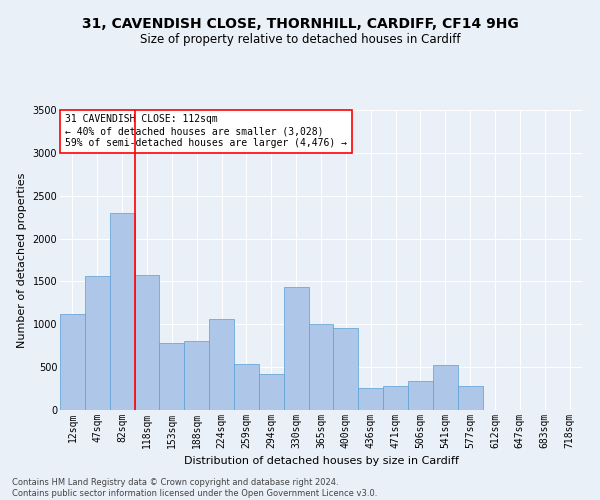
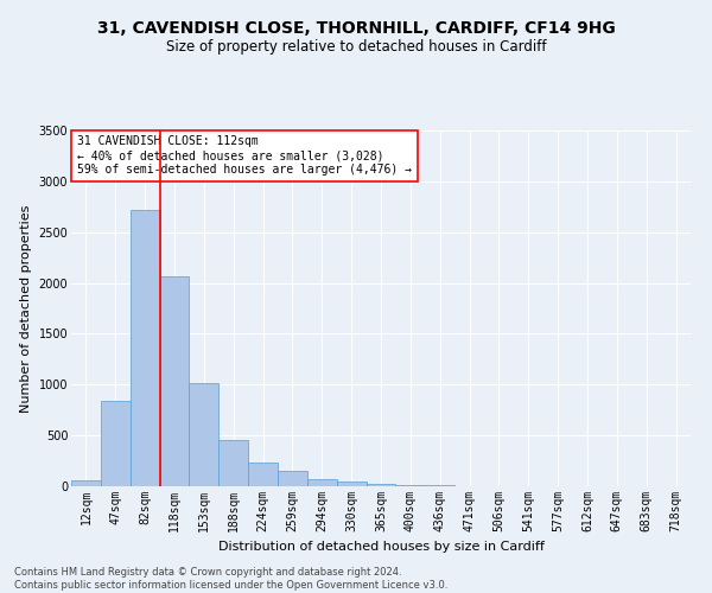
12sqm: 1120 -> 60
47sqm: 1560 -> 840
82sqm: 2300 -> 2720
118sqm: 1580 -> 2060
153sqm: 780 -> 1010
188sqm: 800 -> 460
224sqm: 1060 -> 240
259sqm: 540 -> 160
294sqm: 420 -> 70
330sqm: 1440 -> 40
365sqm: 1000 -> 20
400sqm: 960 -> 20
436sqm: 260 -> 10
471sqm: 280 -> 0
506sqm: 340 -> 0
541sqm: 520 -> 0
577sqm: 280 -> 0
